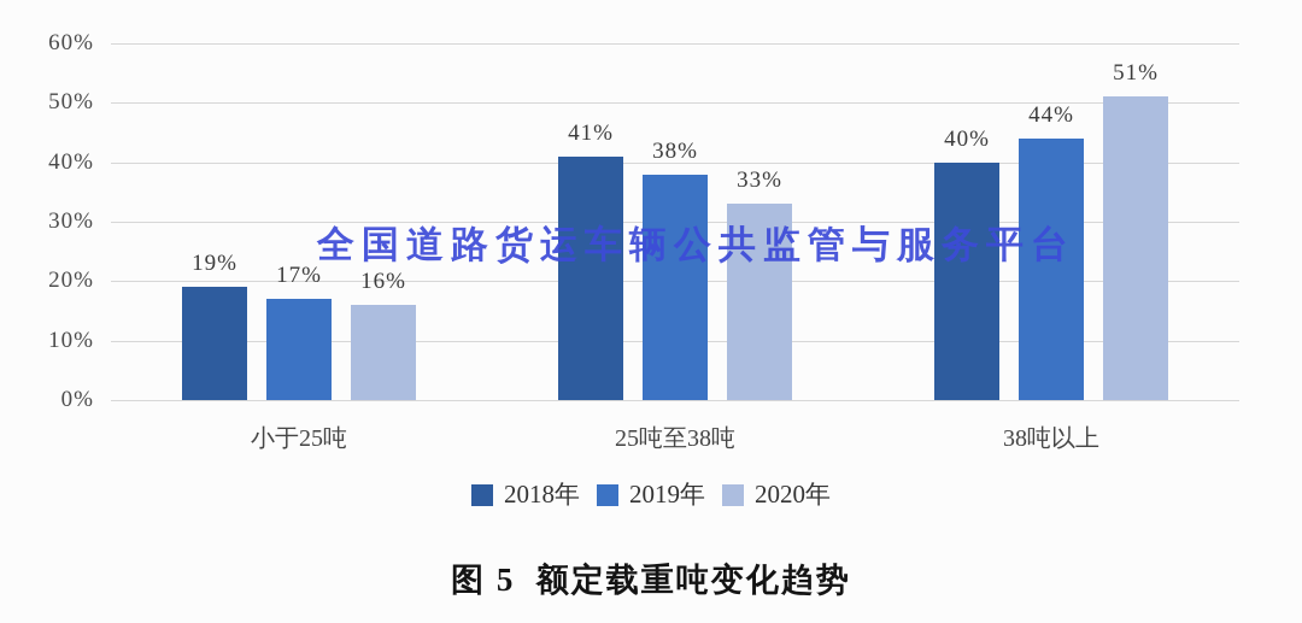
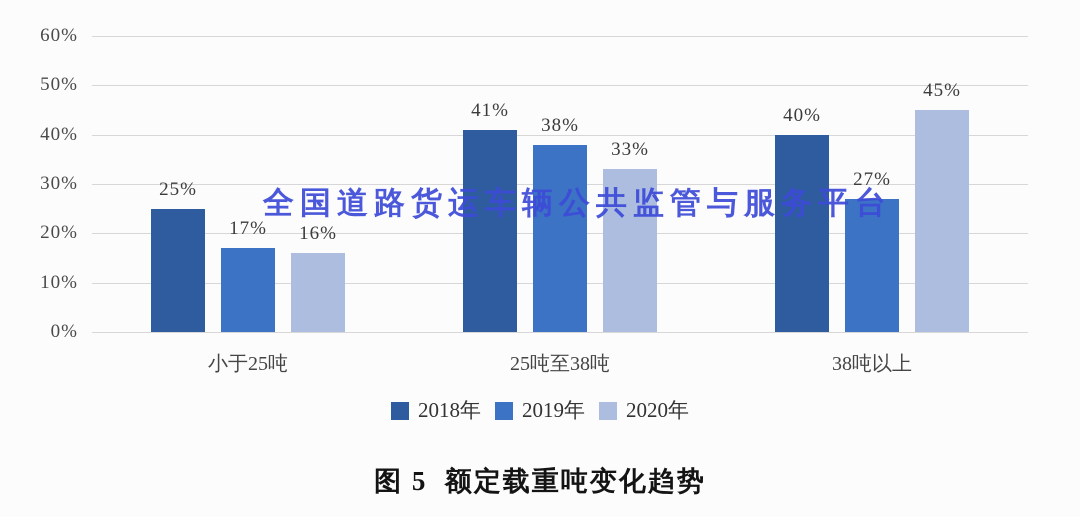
2018年/小于25吨: 19% -> 25%
2019年/38吨以上: 44% -> 27%
2020年/38吨以上: 51% -> 45%
